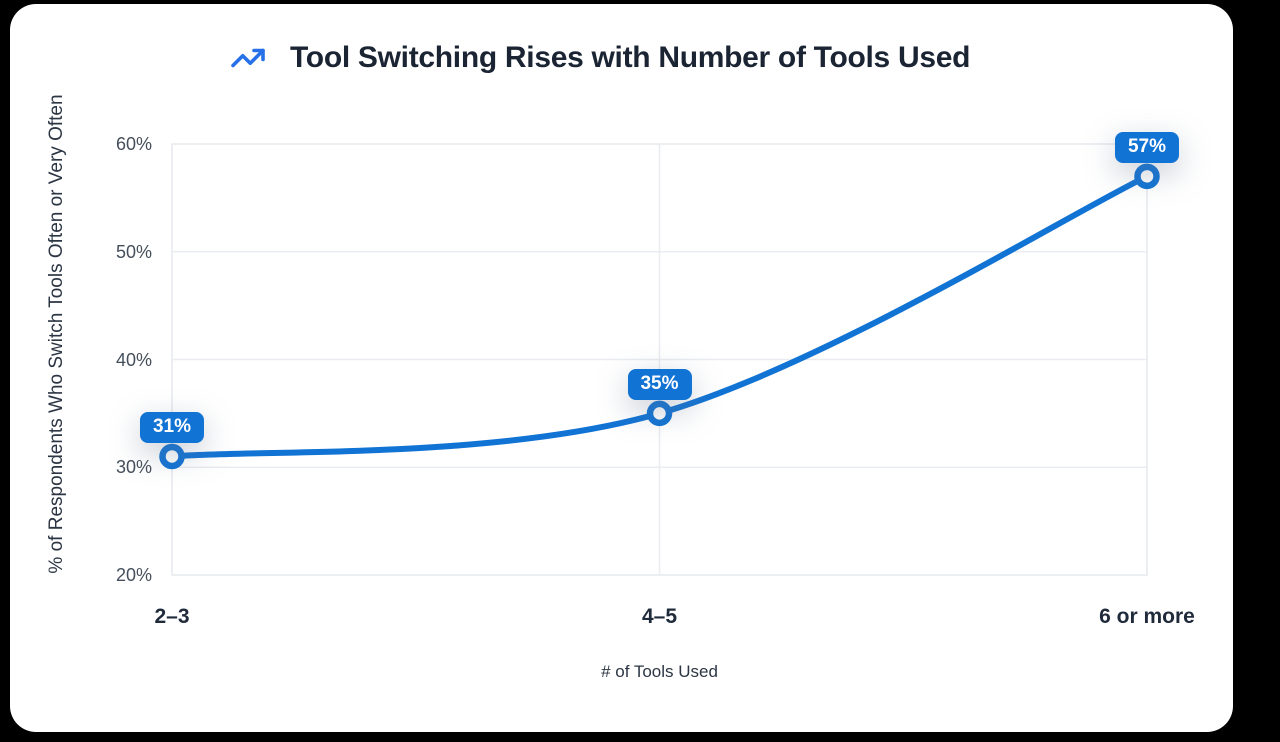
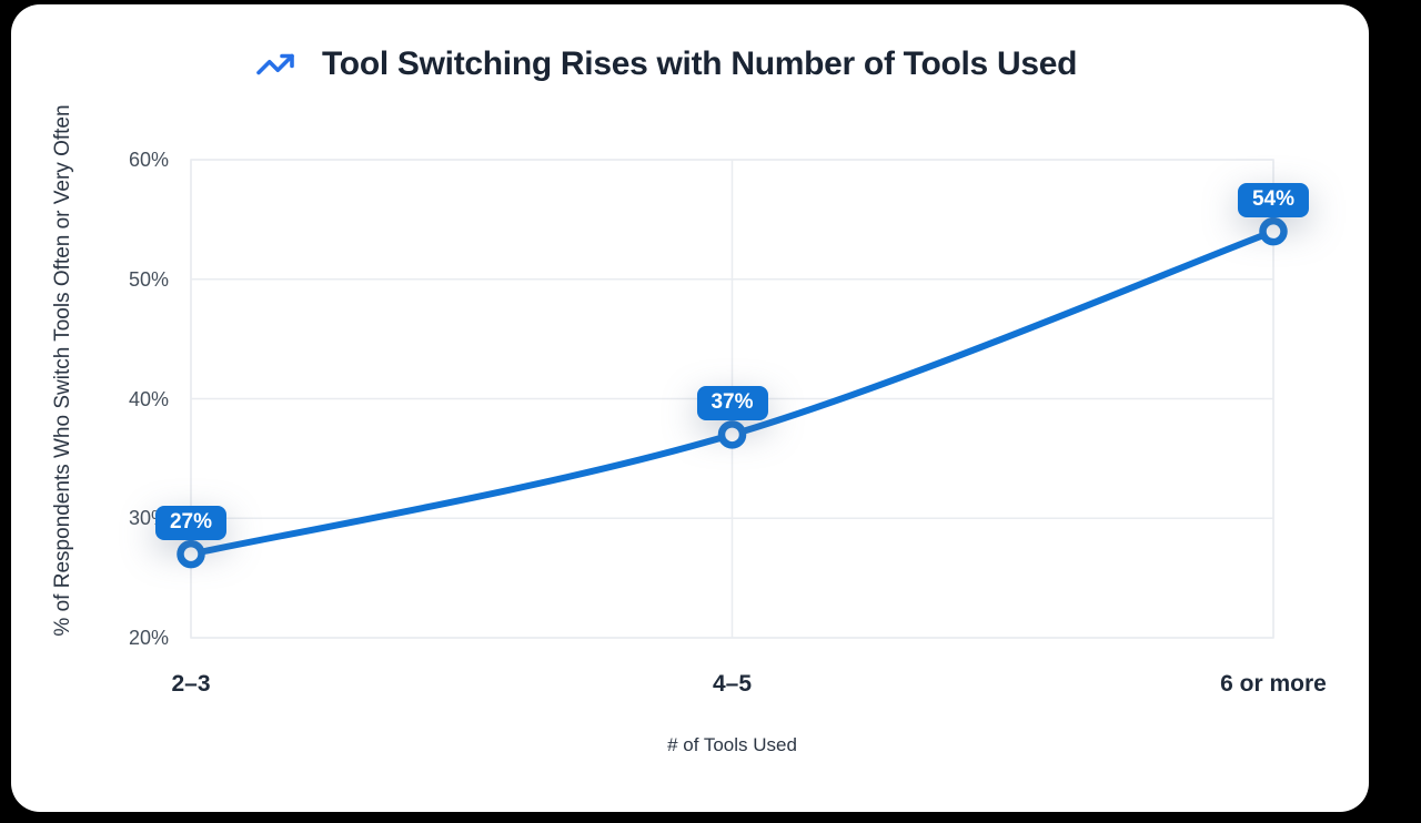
2–3: 31% -> 27%
4–5: 35% -> 37%
6 or more: 57% -> 54%
